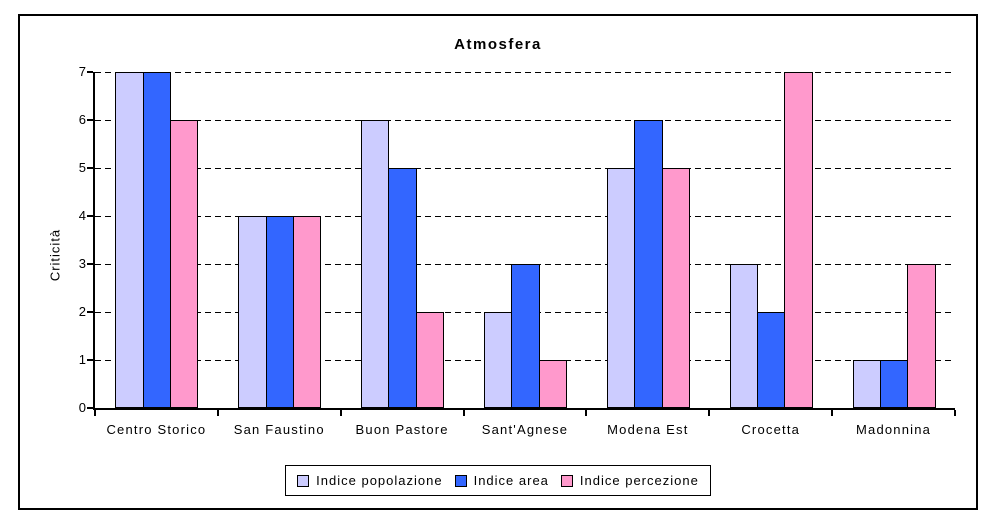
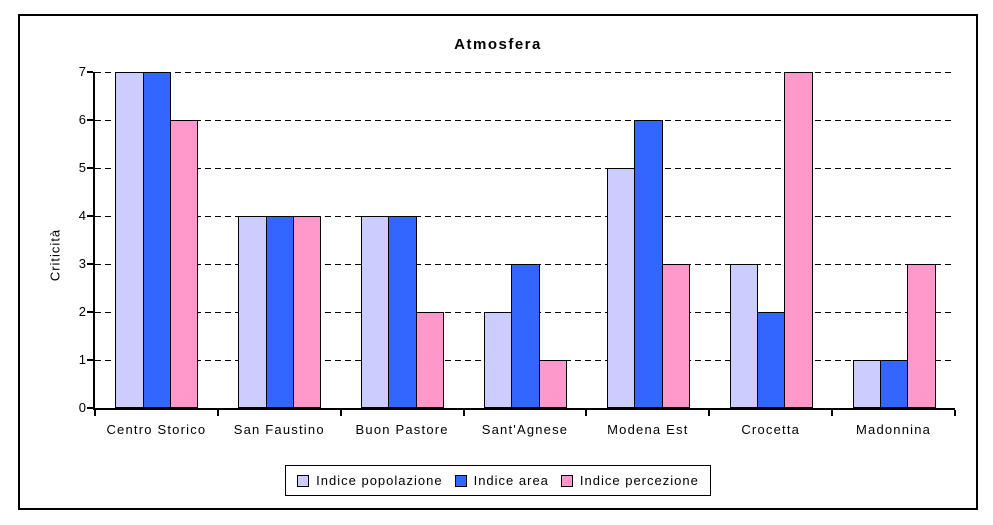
Indice popolazione/Buon Pastore: 6 -> 4
Indice area/Buon Pastore: 5 -> 4
Indice percezione/Modena Est: 5 -> 3
